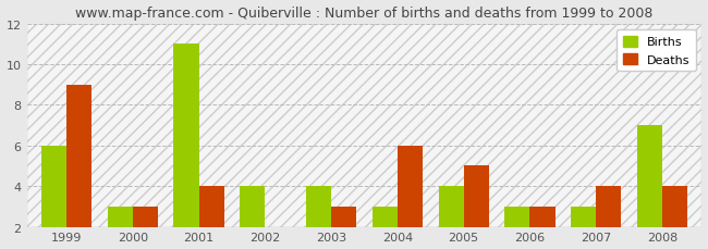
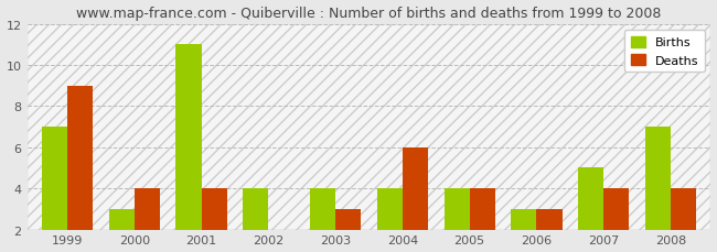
Births/1999: 6 -> 7
Deaths/2000: 3 -> 4
Births/2004: 3 -> 4
Deaths/2005: 5 -> 4
Births/2007: 3 -> 5
